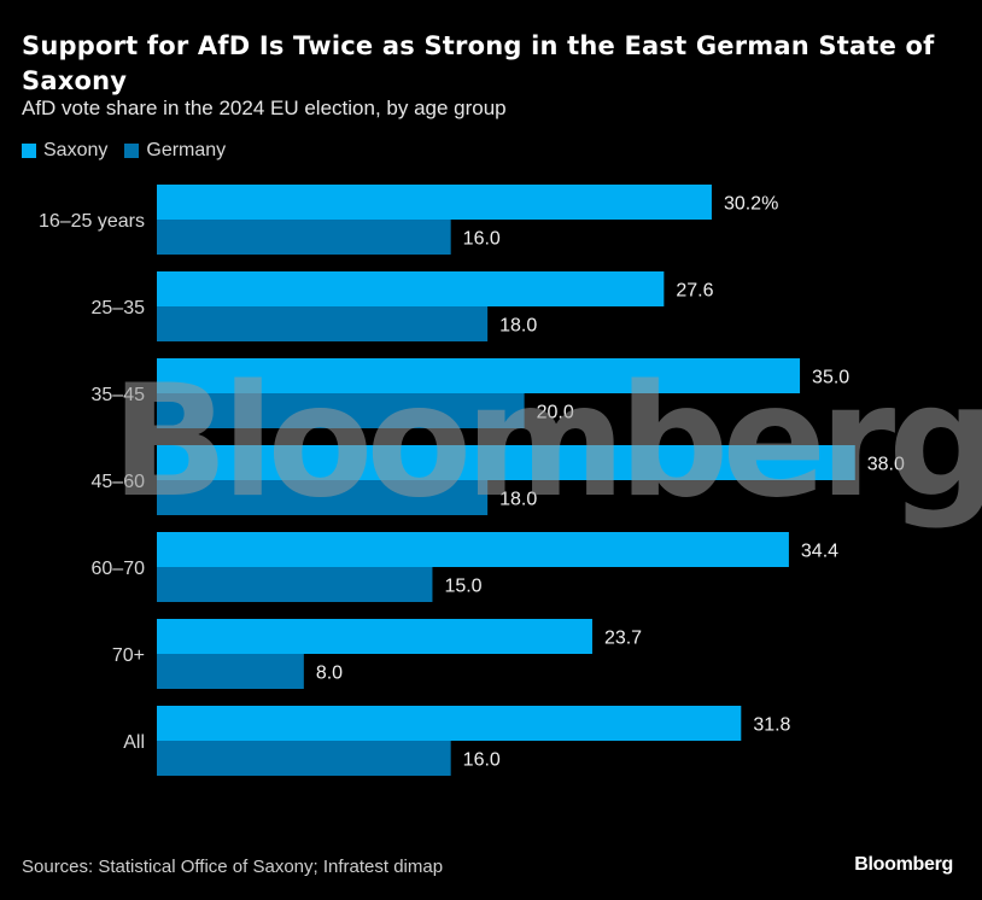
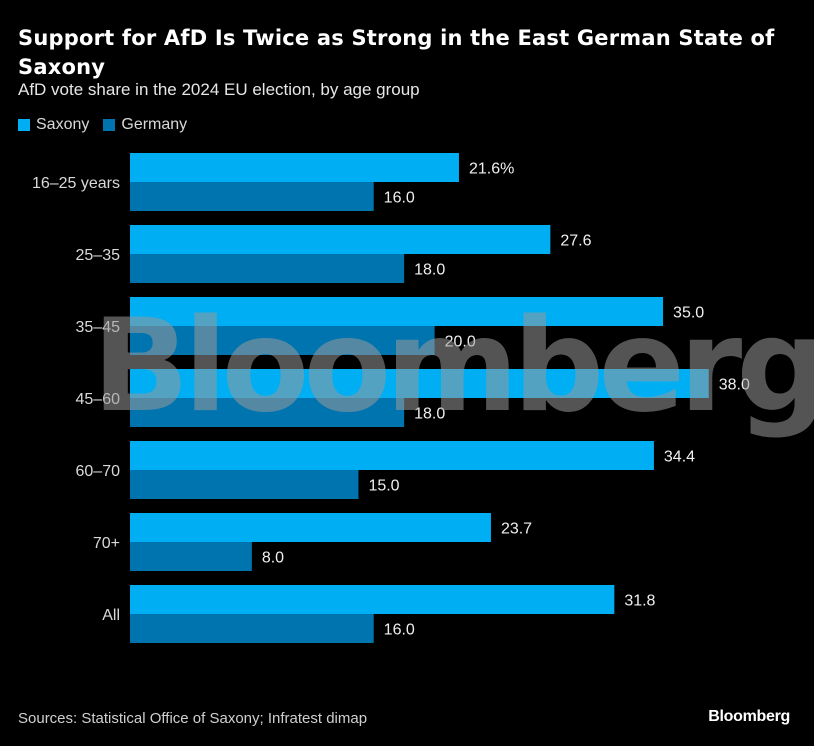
Saxony/16–25 years: 30.2% -> 21.6%
